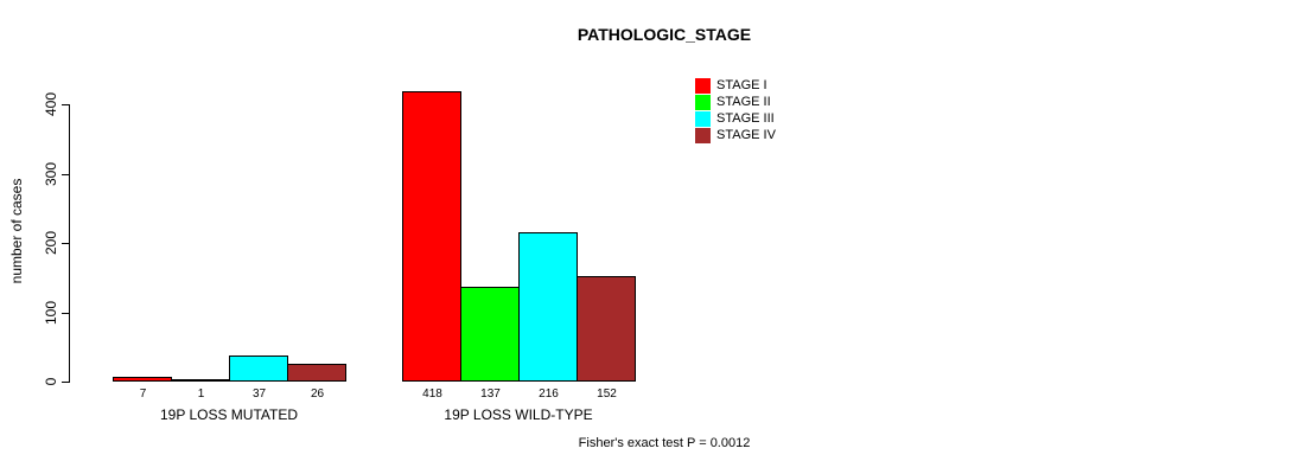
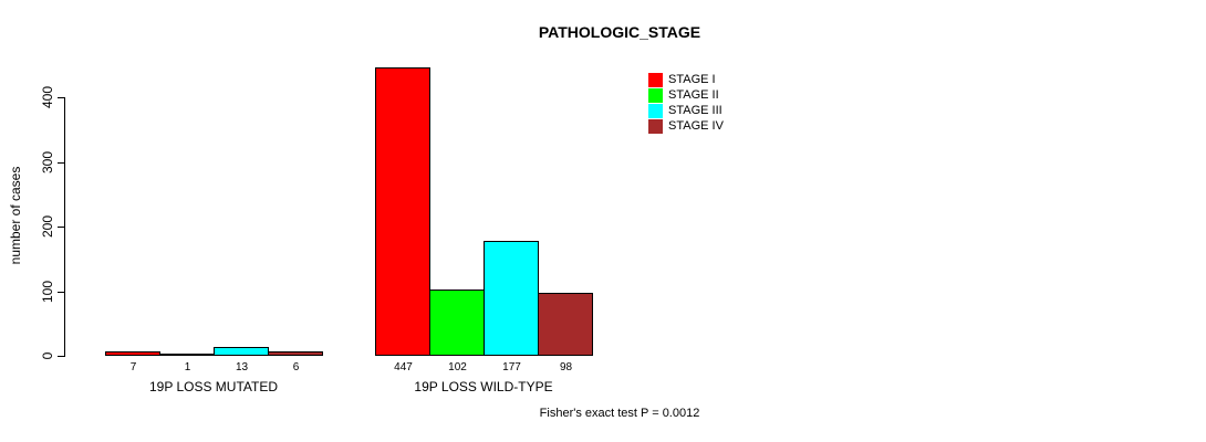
STAGE III/19P LOSS MUTATED: 37 -> 13
STAGE IV/19P LOSS MUTATED: 26 -> 6
STAGE I/19P LOSS WILD-TYPE: 418 -> 447
STAGE II/19P LOSS WILD-TYPE: 137 -> 102
STAGE III/19P LOSS WILD-TYPE: 216 -> 177
STAGE IV/19P LOSS WILD-TYPE: 152 -> 98
